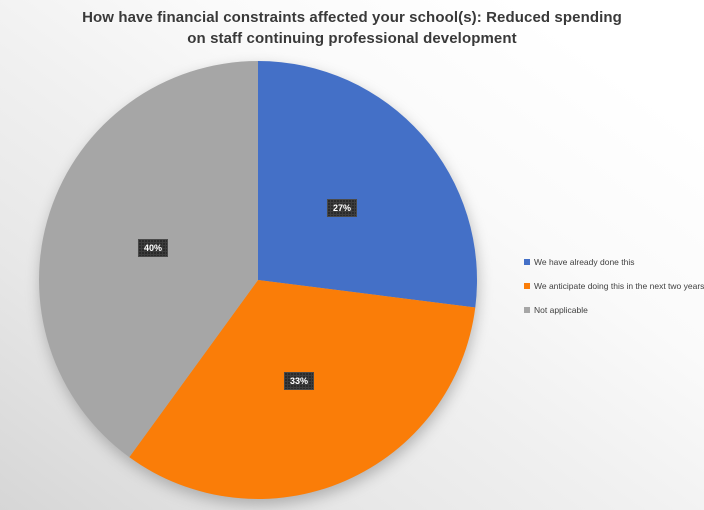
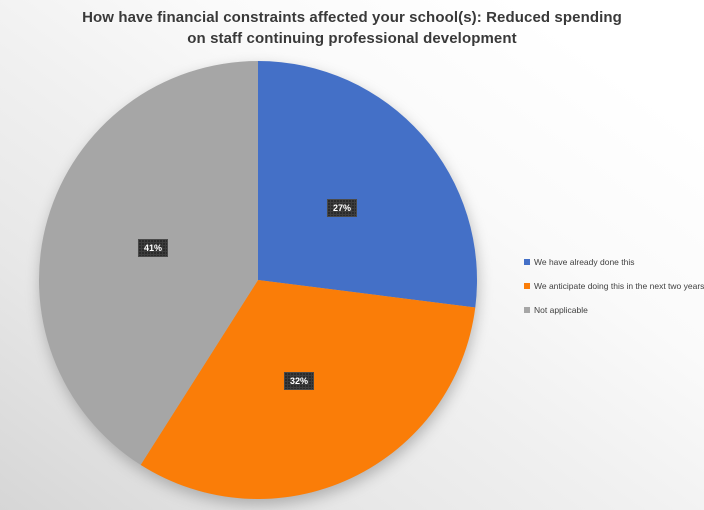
We anticipate doing this in the next two years: 33% -> 32%
Not applicable: 40% -> 41%
